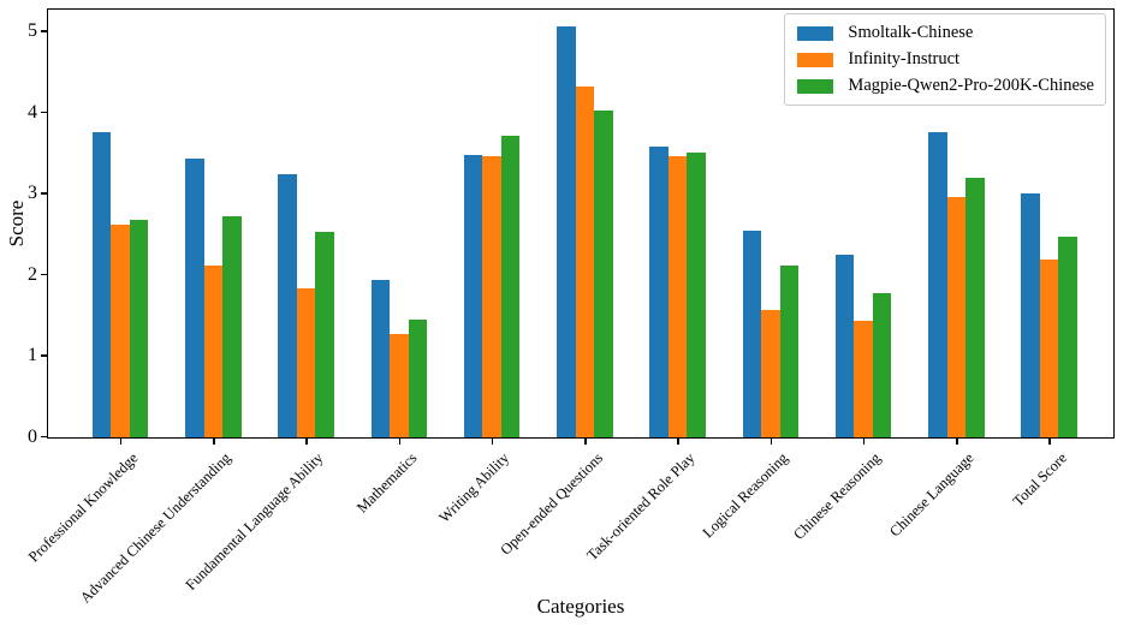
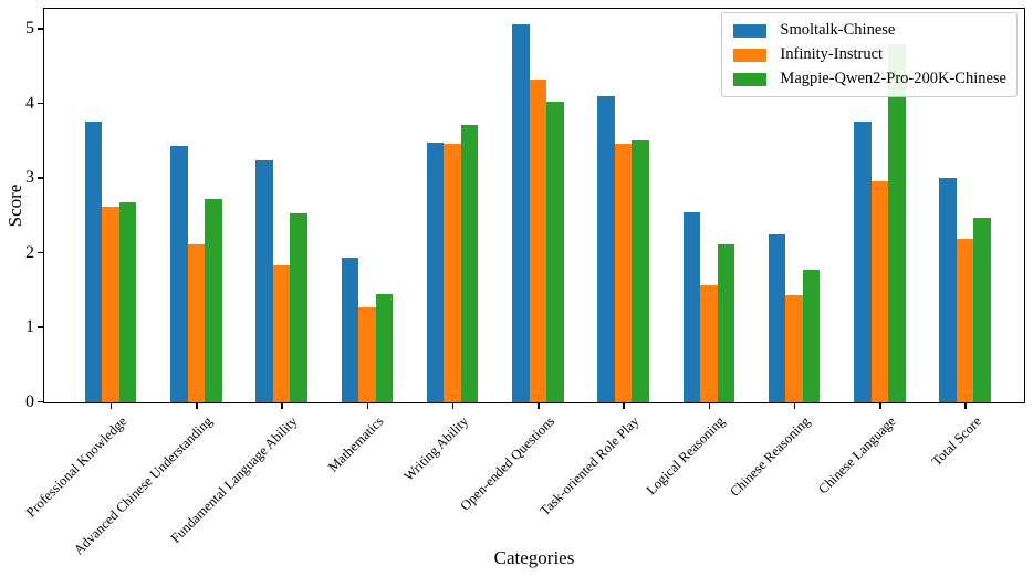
Smoltalk-Chinese/Task-oriented Role Play: 3.6 -> 4.1
Magpie-Qwen2-Pro-200K-Chinese/Chinese Language: 3.2 -> 4.8
